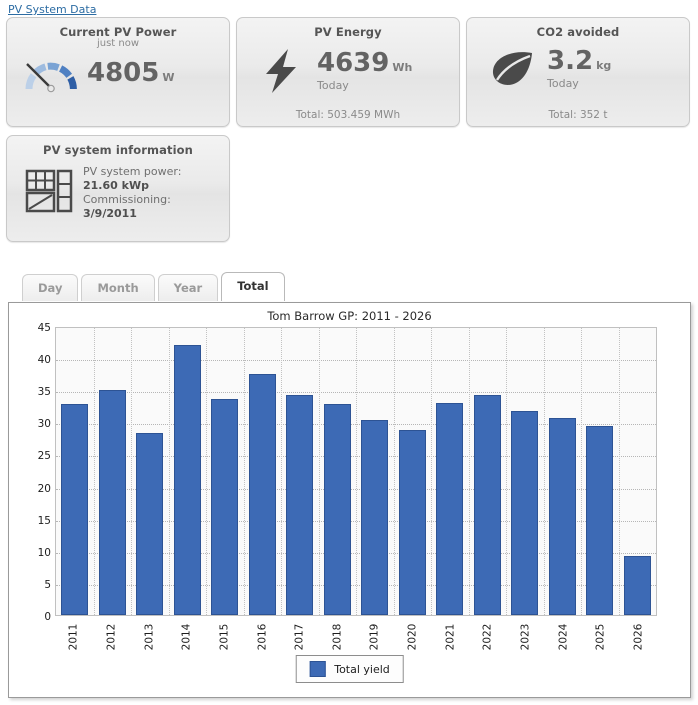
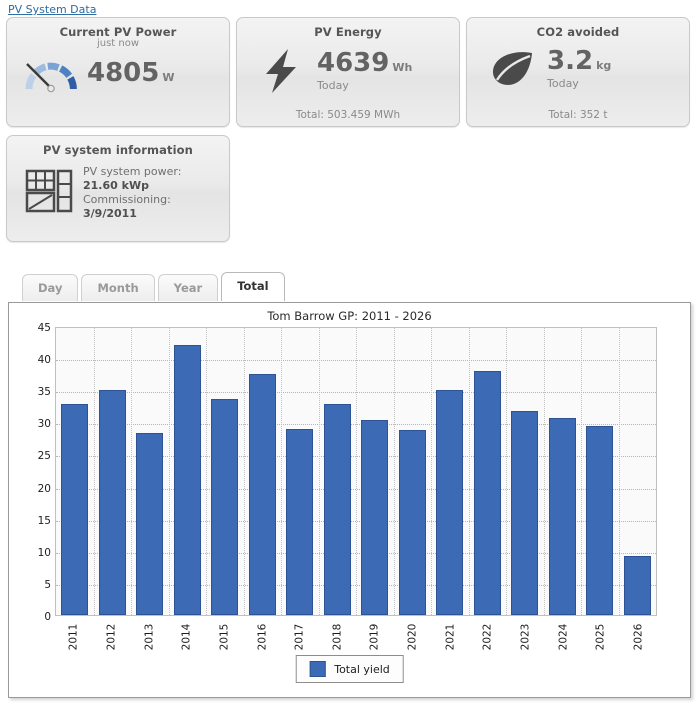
2017: 34 -> 29
2021: 33 -> 35
2022: 34 -> 38
